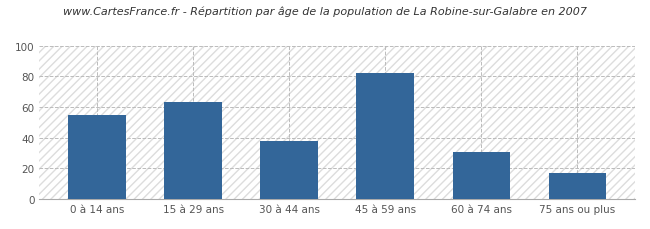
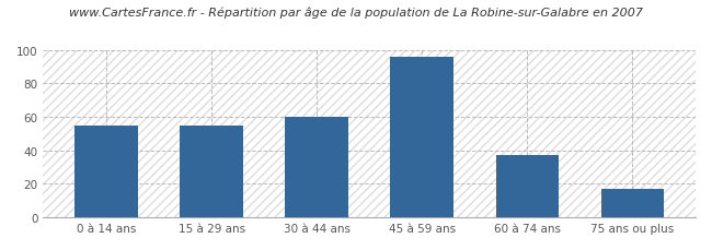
15 à 29 ans: 63 -> 55
30 à 44 ans: 38 -> 60
45 à 59 ans: 82 -> 96
60 à 74 ans: 31 -> 37
